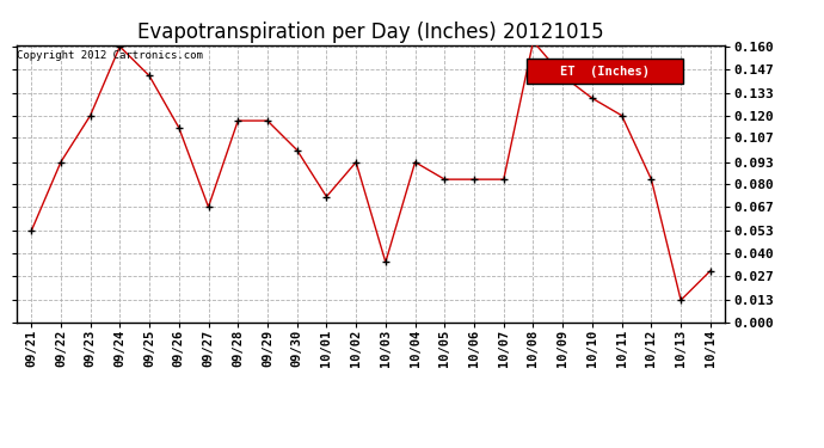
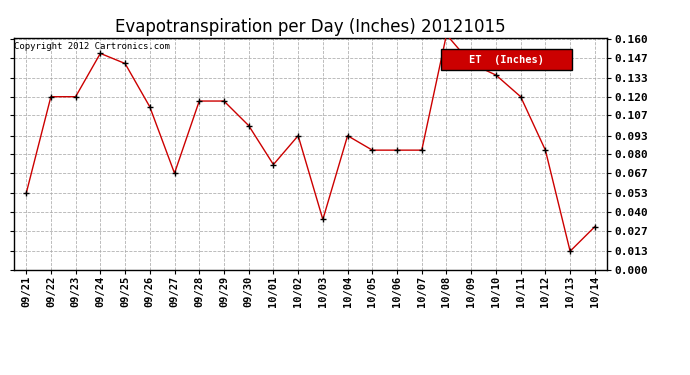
09/22: 0.093 -> 0.120
09/24: 0.160 -> 0.150
10/10: 0.130 -> 0.135
